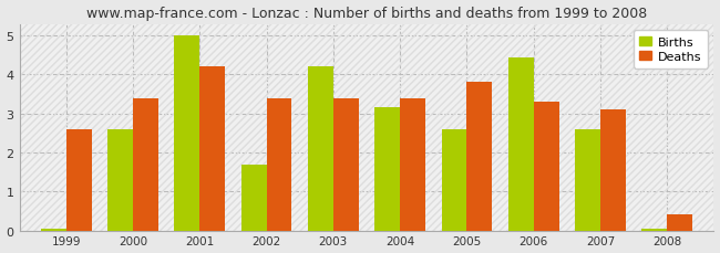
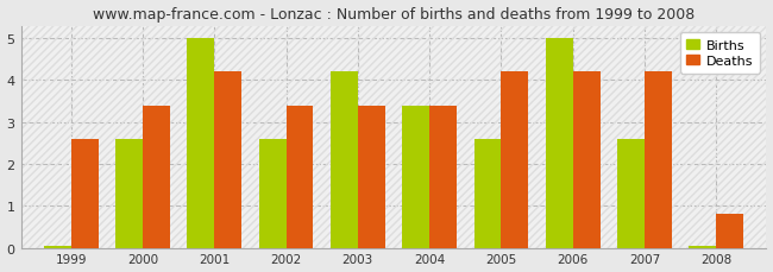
Births/2002: 1.70 -> 2.60
Births/2004: 3.15 -> 3.40
Deaths/2005: 3.8 -> 4.2
Births/2006: 4.45 -> 5.00
Deaths/2006: 3.3 -> 4.2
Deaths/2007: 3.1 -> 4.2
Deaths/2008: 0.4 -> 0.8
